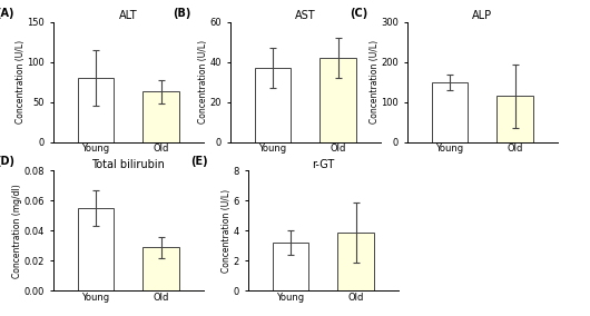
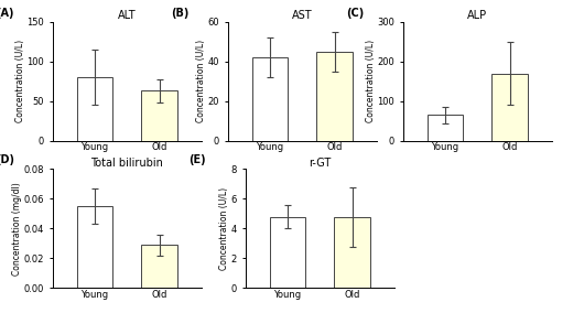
AST/Young: 37 -> 42
AST/Old: 42 -> 45
ALP/Young: 150 -> 65
ALP/Old: 115 -> 170
r-GT/Young: 3.2 -> 4.8
r-GT/Old: 3.9 -> 4.8
